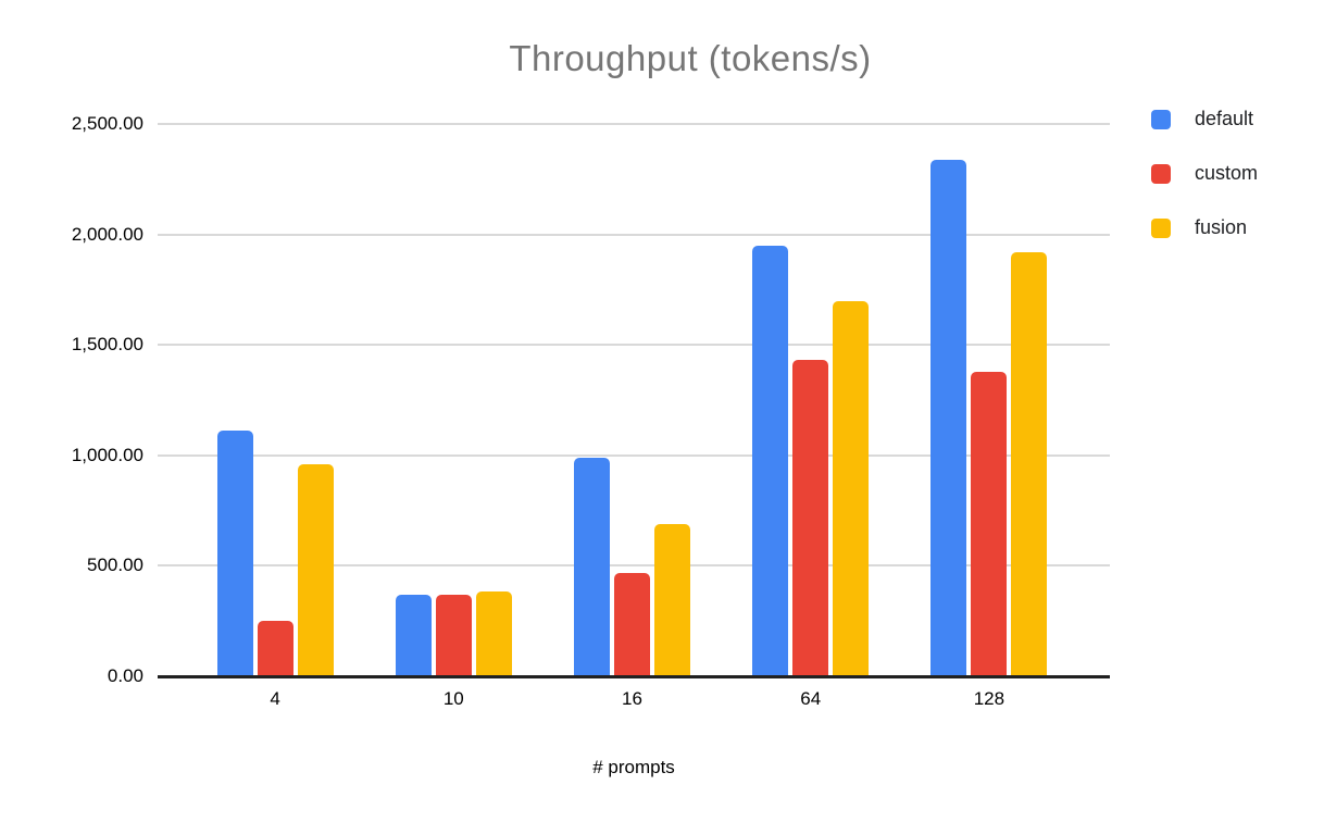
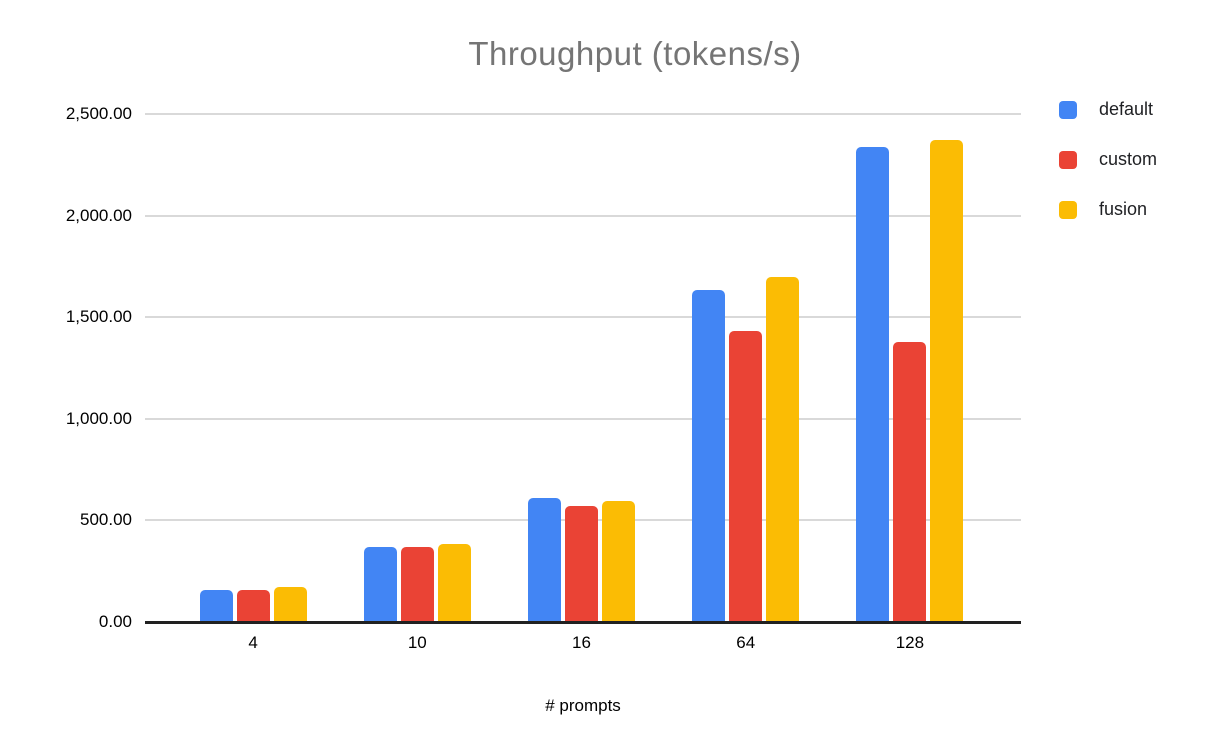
default/4: 1110 -> 160
custom/4: 250 -> 160
fusion/4: 960 -> 170
default/16: 990 -> 610
custom/16: 470 -> 570
fusion/16: 690 -> 600
default/64: 1950 -> 1640
fusion/128: 1920 -> 2370
